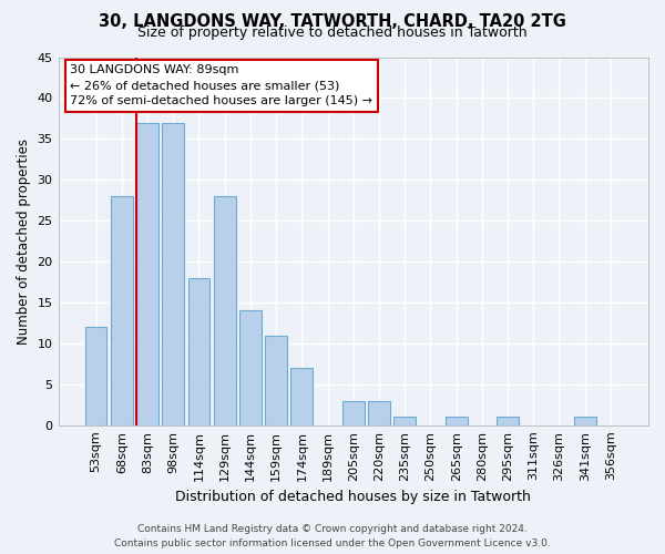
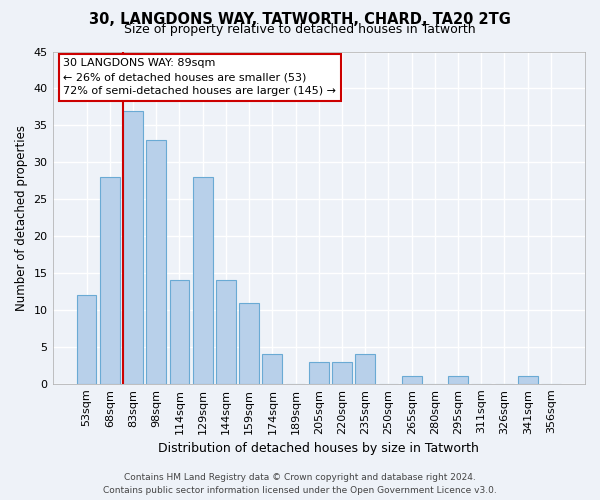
98sqm: 37 -> 33
114sqm: 18 -> 14
174sqm: 7 -> 4
235sqm: 1 -> 4
